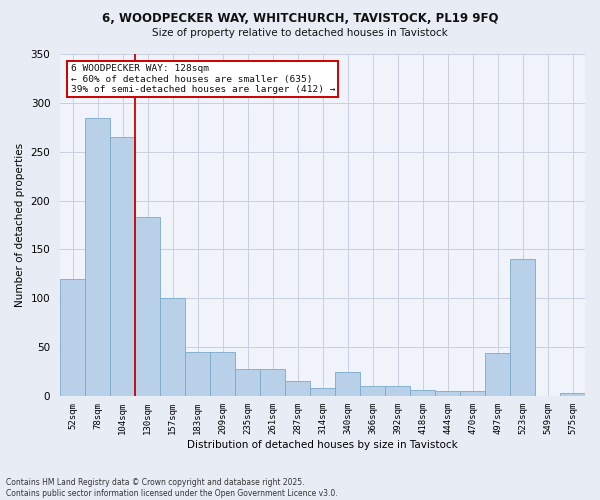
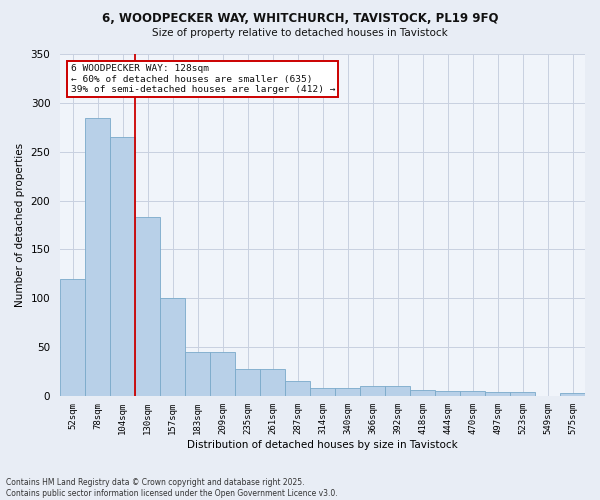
340sqm: 24 -> 8
497sqm: 44 -> 4
523sqm: 140 -> 4
